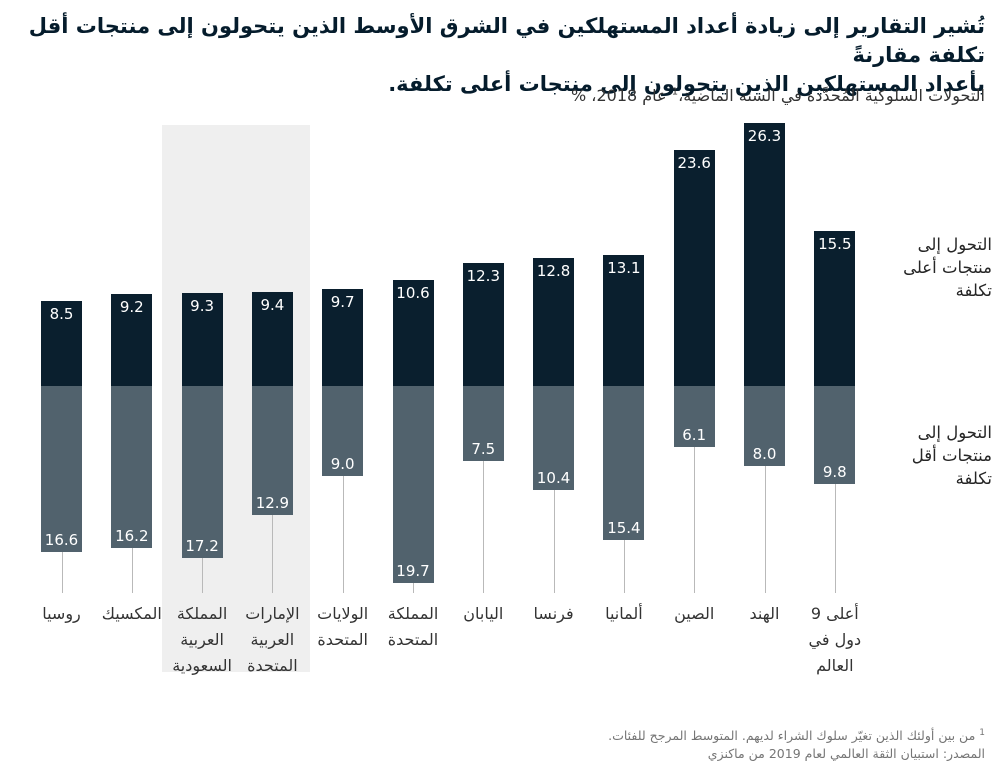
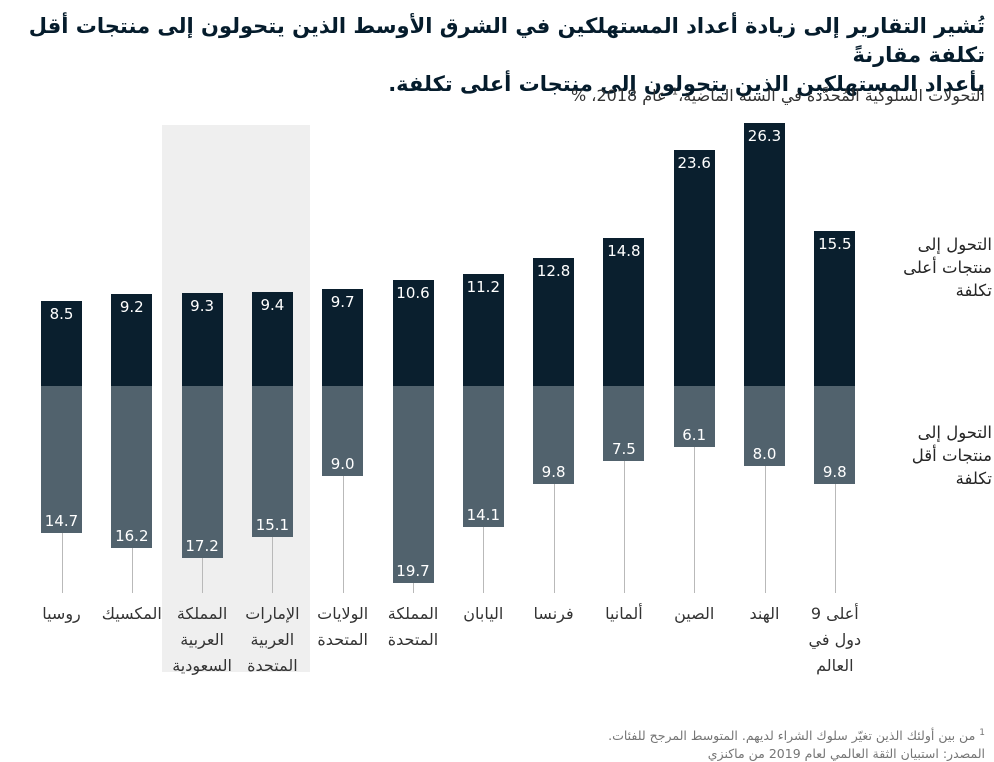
التحول إلى منتجات أقل تكلفة/روسيا: 16.6 -> 14.7
التحول إلى منتجات أقل تكلفة/الإمارات العربية المتحدة: 12.9 -> 15.1
التحول إلى منتجات أعلى تكلفة/اليابان: 12.3 -> 11.2
التحول إلى منتجات أقل تكلفة/اليابان: 7.5 -> 14.1
التحول إلى منتجات أقل تكلفة/فرنسا: 10.4 -> 9.8
التحول إلى منتجات أعلى تكلفة/ألمانيا: 13.1 -> 14.8
التحول إلى منتجات أقل تكلفة/ألمانيا: 15.4 -> 7.5
